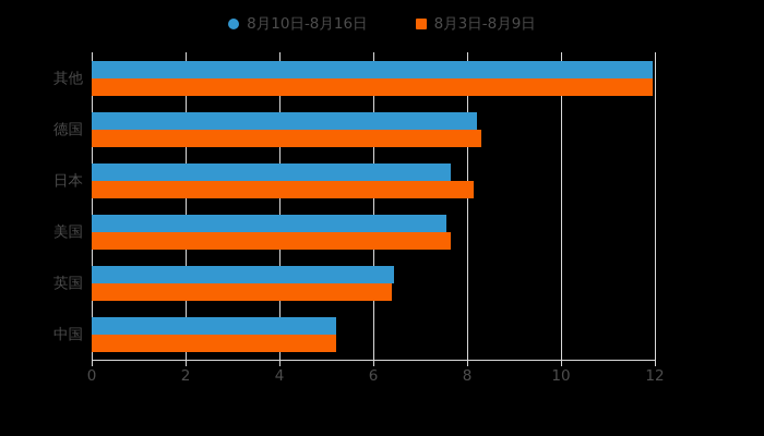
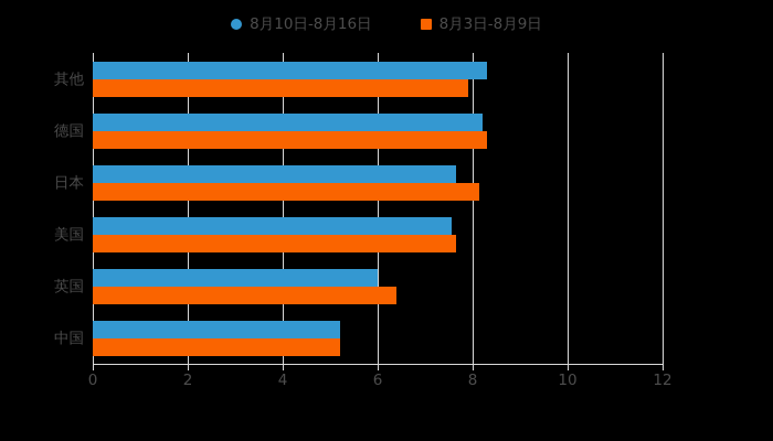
8月10日-8月16日/英国: 6.5 -> 6.0
8月10日-8月16日/其他: 11.9 -> 8.3
8月3日-8月9日/其他: 11.9 -> 7.9
